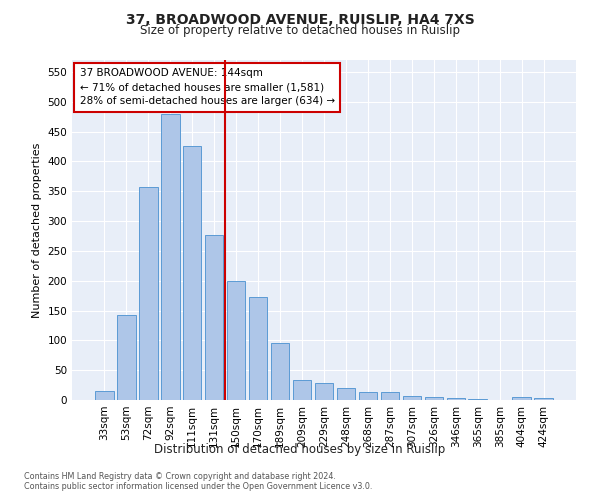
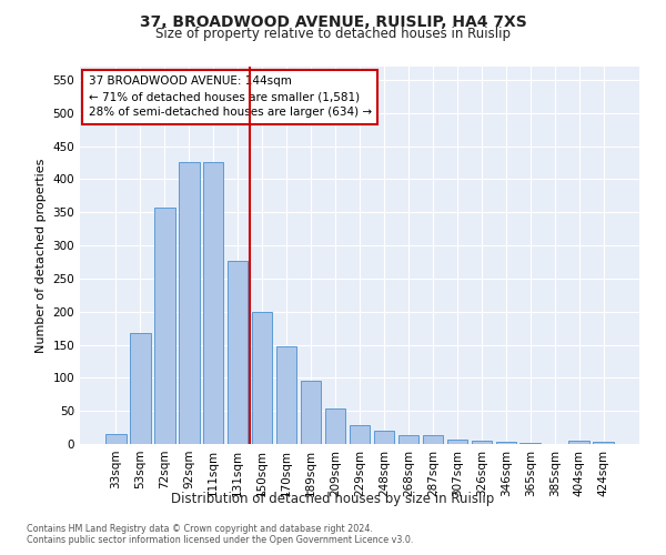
53sqm: 142 -> 168
92sqm: 480 -> 425
170sqm: 172 -> 148
209sqm: 34 -> 54
